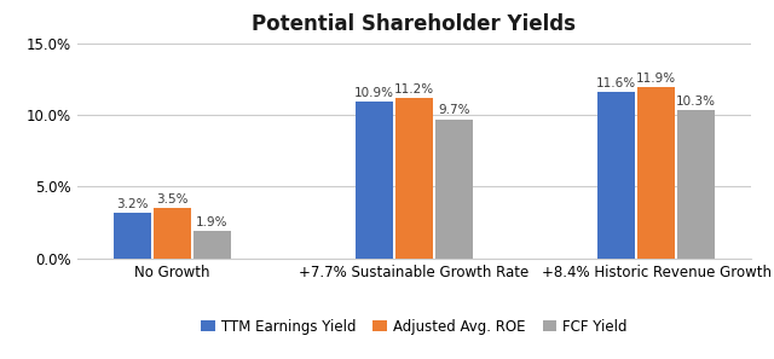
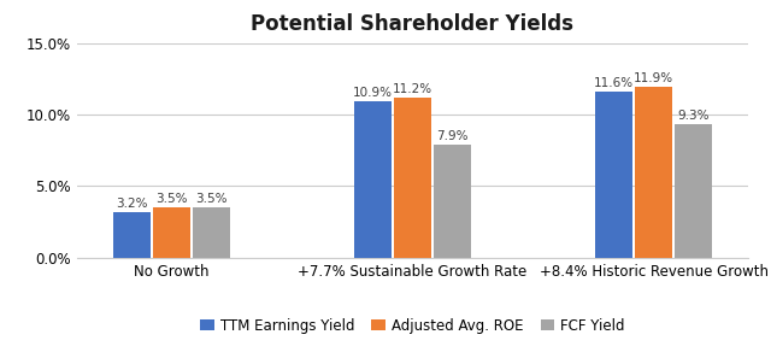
FCF Yield/No Growth: 1.9% -> 3.5%
FCF Yield/+7.7% Sustainable Growth Rate: 9.7% -> 7.9%
FCF Yield/+8.4% Historic Revenue Growth: 10.3% -> 9.3%
